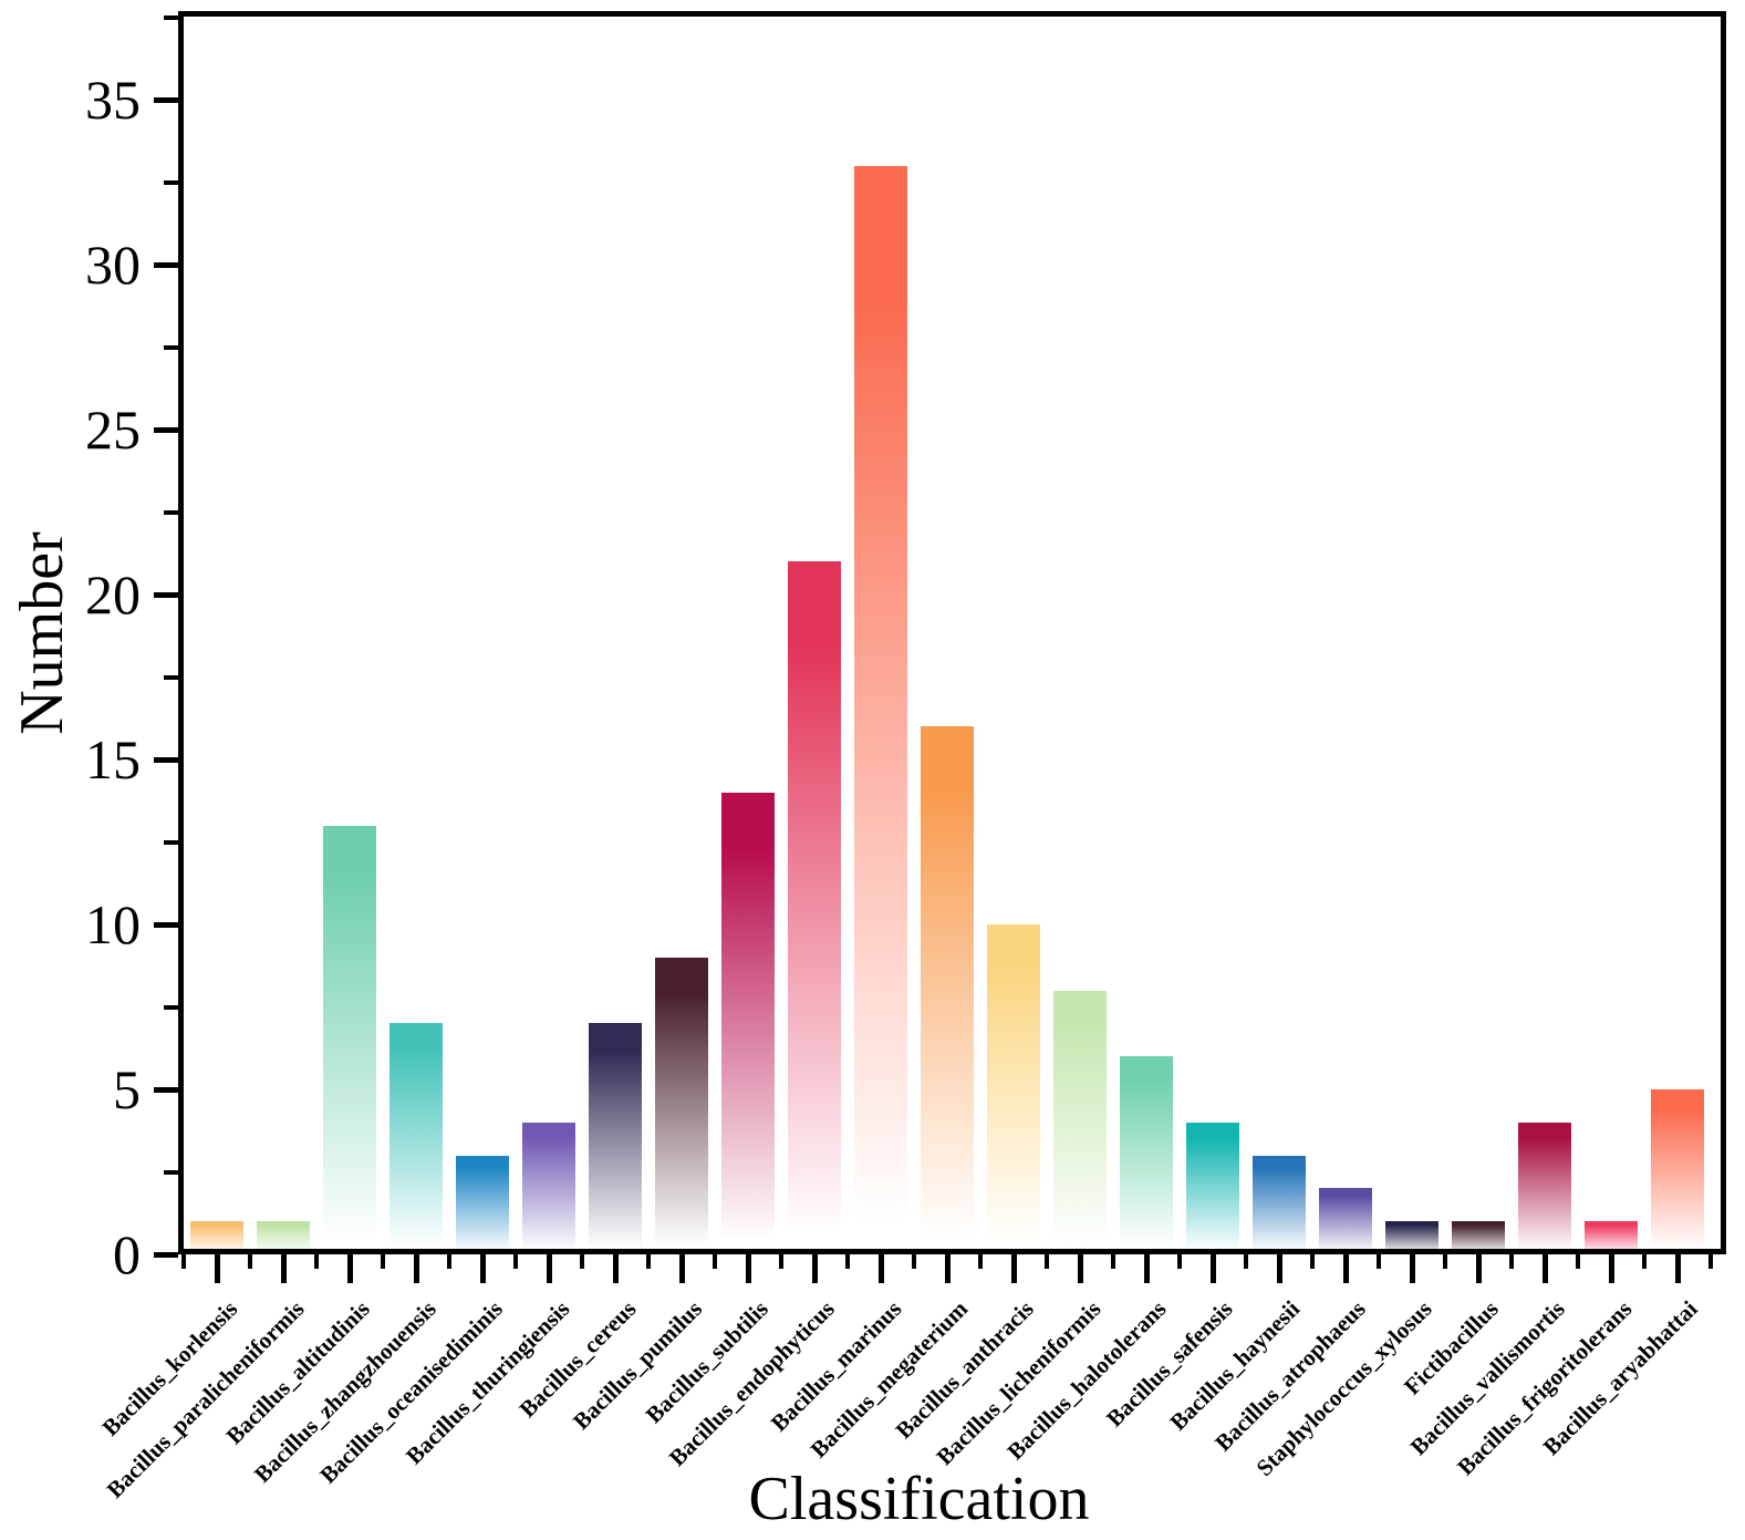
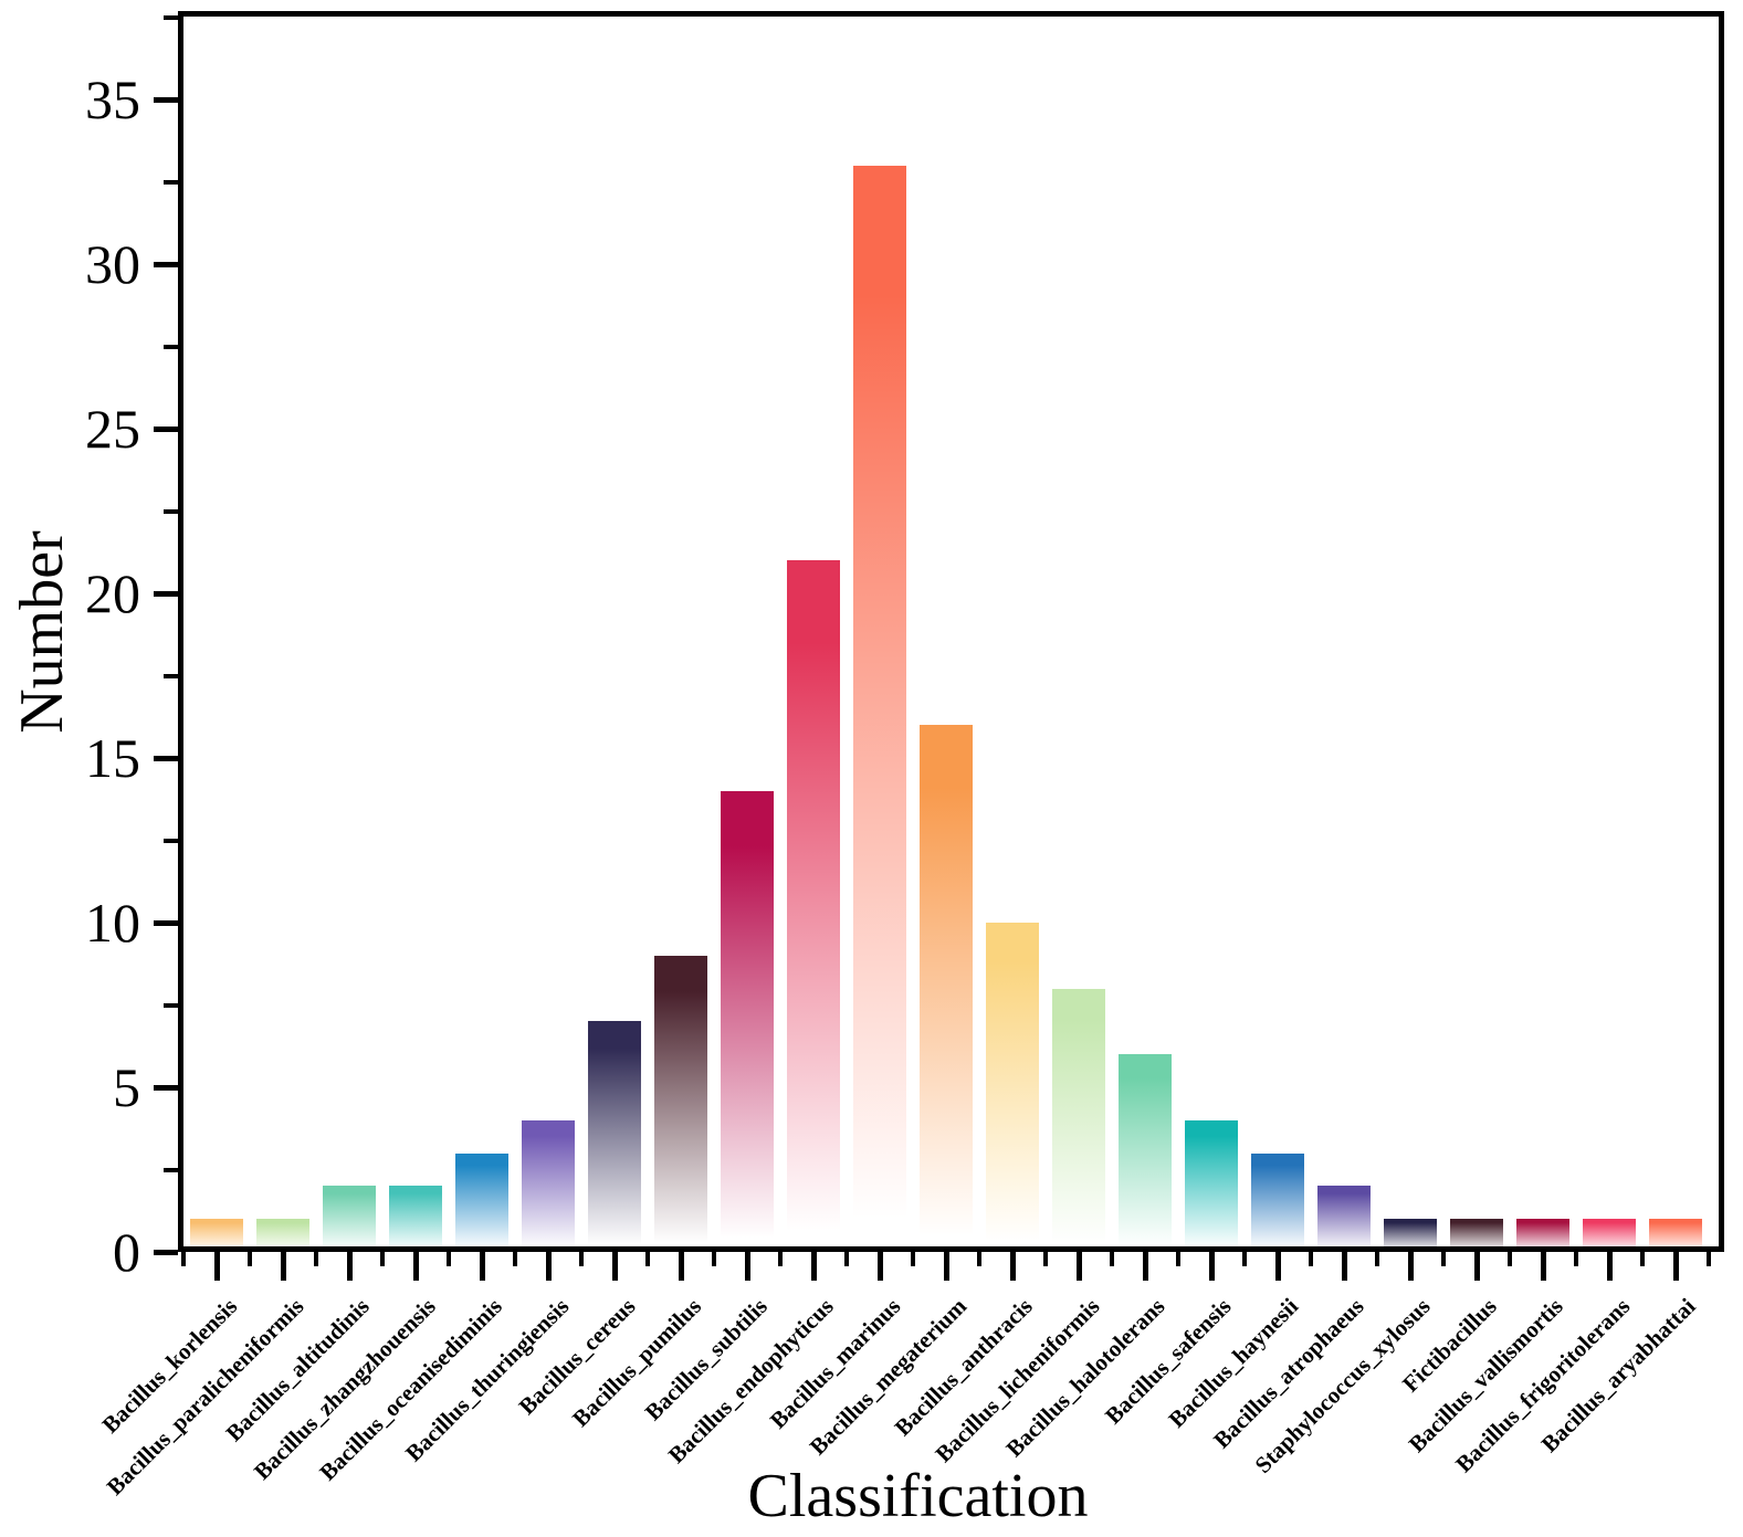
Bacillus_altitudinis: 13 -> 2
Bacillus_zhangzhouensis: 7 -> 2
Bacillus_vallismortis: 4 -> 1
Bacillus_aryabhattai: 5 -> 1
